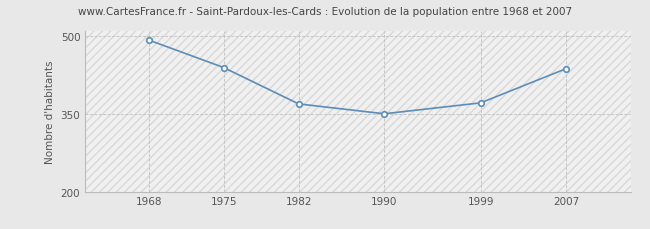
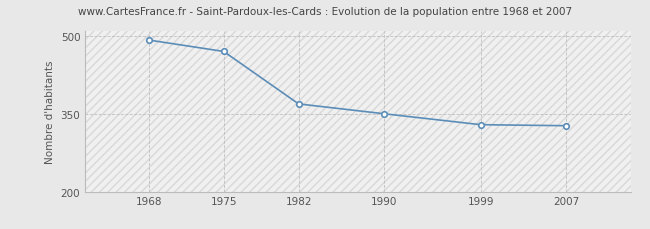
1975: 440 -> 471
1999: 372 -> 330
2007: 438 -> 328
